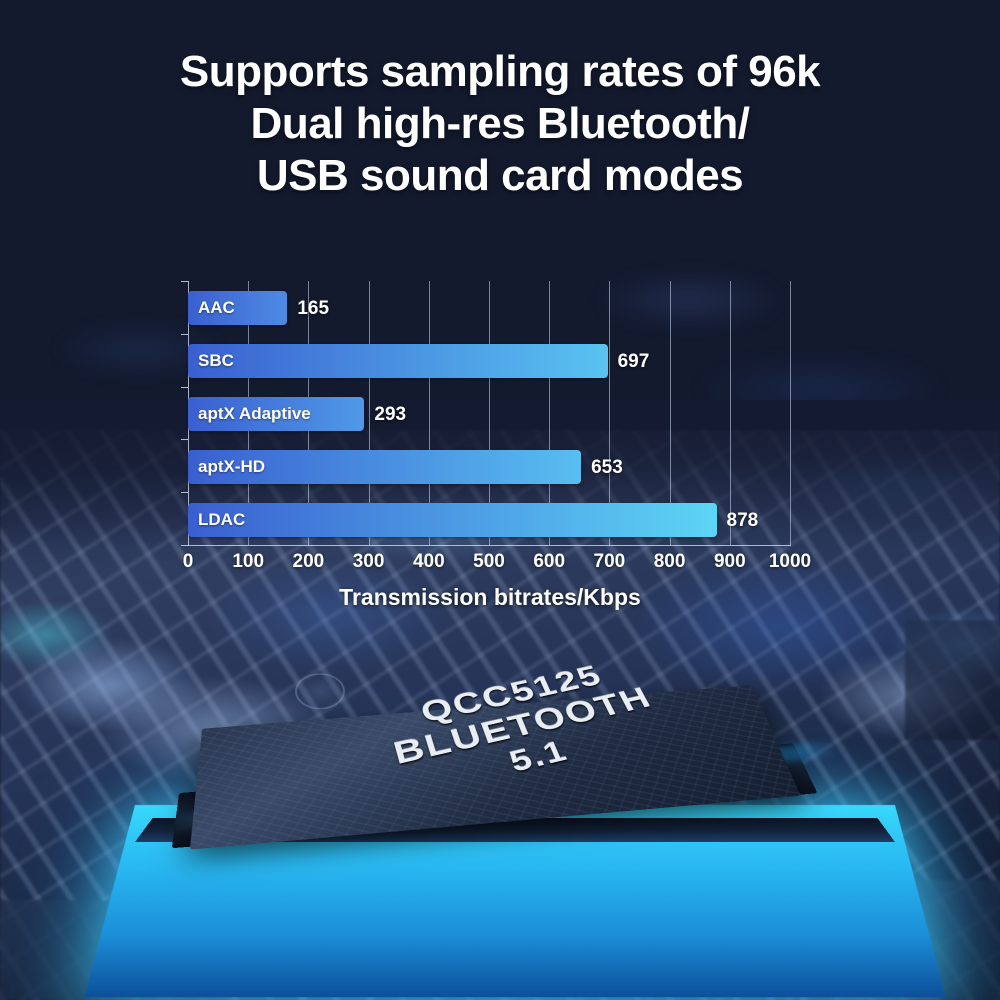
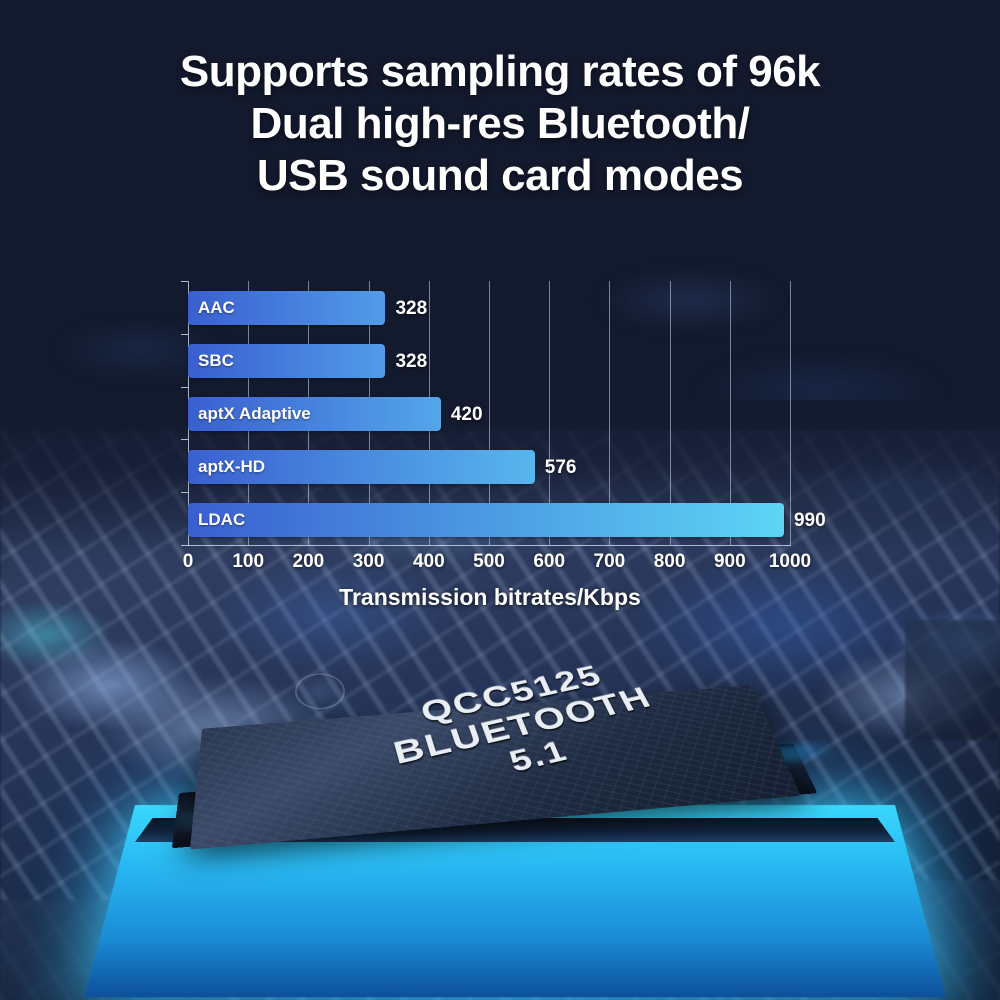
AAC: 165 -> 328
SBC: 697 -> 328
aptX Adaptive: 293 -> 420
aptX-HD: 653 -> 576
LDAC: 878 -> 990
